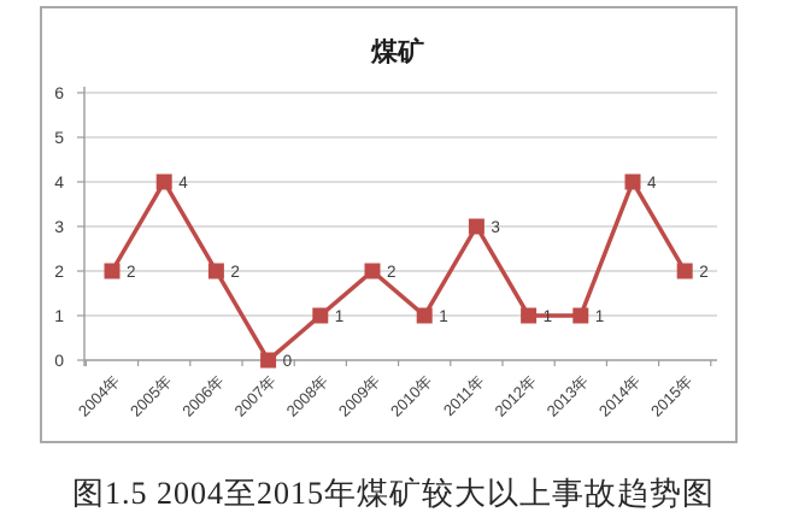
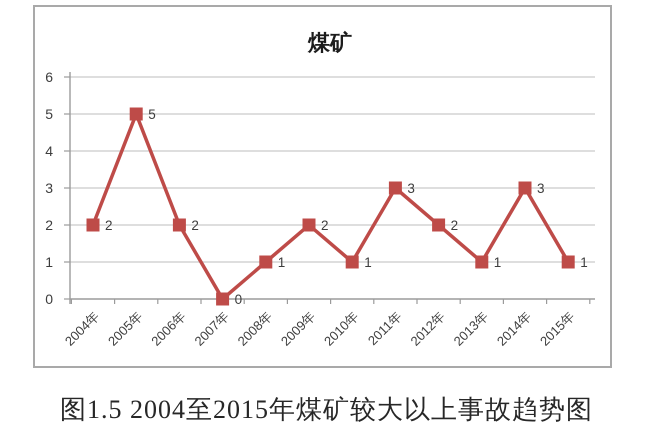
2005年: 4 -> 5
2012年: 1 -> 2
2014年: 4 -> 3
2015年: 2 -> 1
